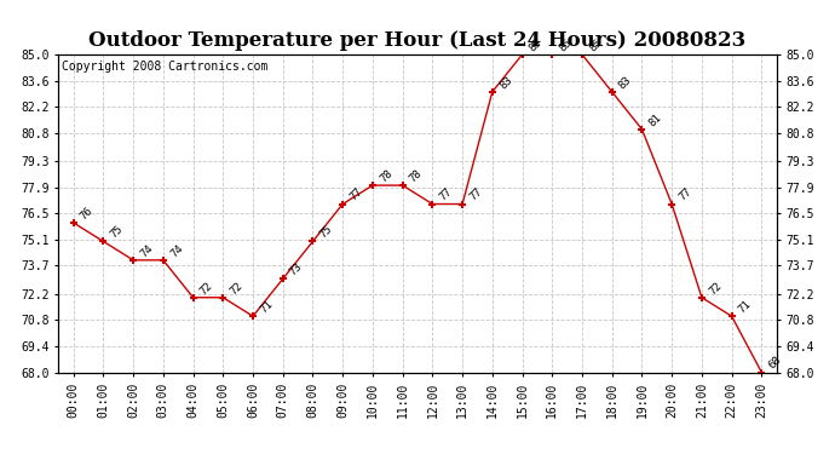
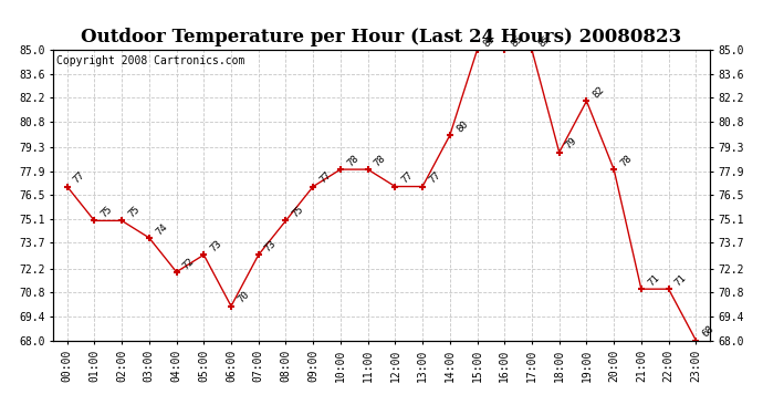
00:00: 76 -> 77
02:00: 74 -> 75
05:00: 72 -> 73
06:00: 71 -> 70
14:00: 83 -> 80
18:00: 83 -> 79
19:00: 81 -> 82
20:00: 77 -> 78
21:00: 72 -> 71
